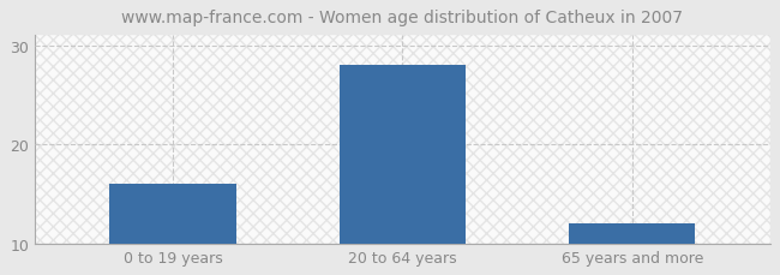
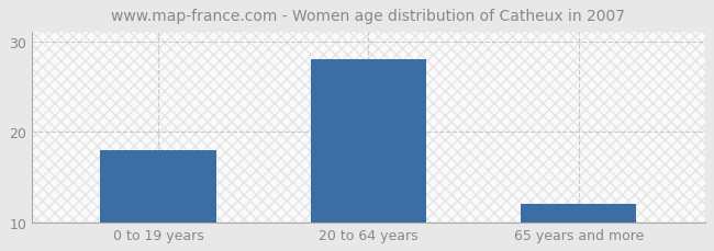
0 to 19 years: 16 -> 18
